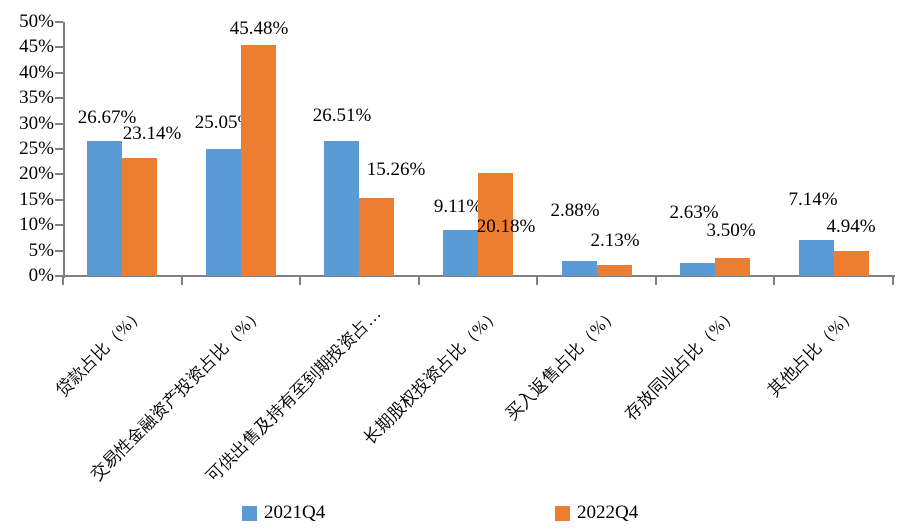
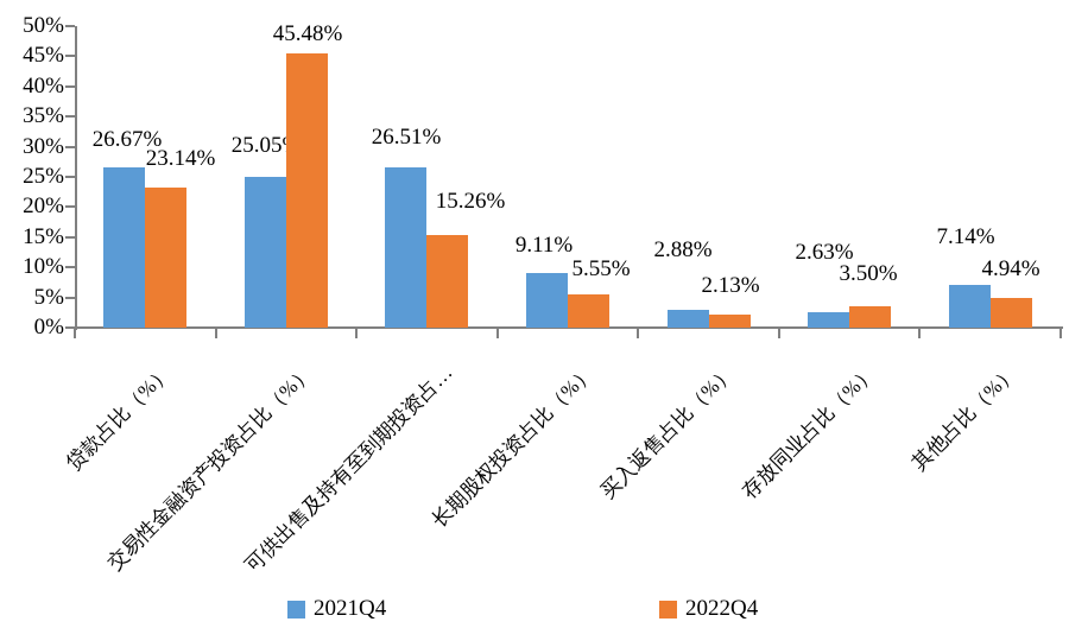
2022Q4/长期股权投资占比（%）: 20.18% -> 5.55%
